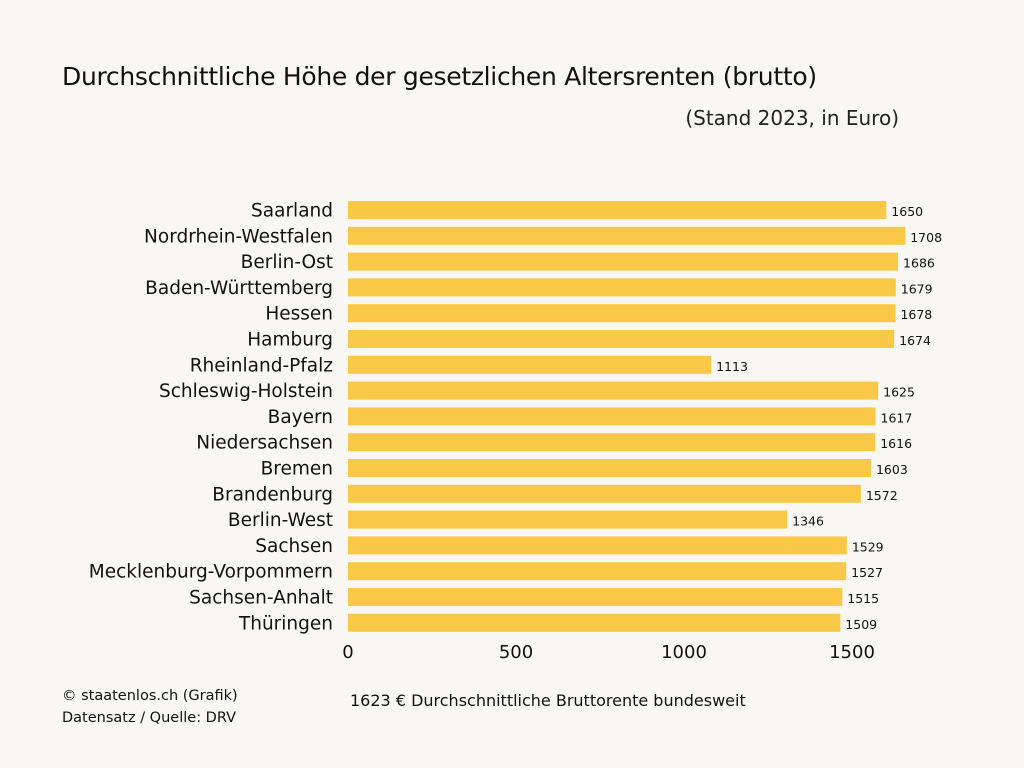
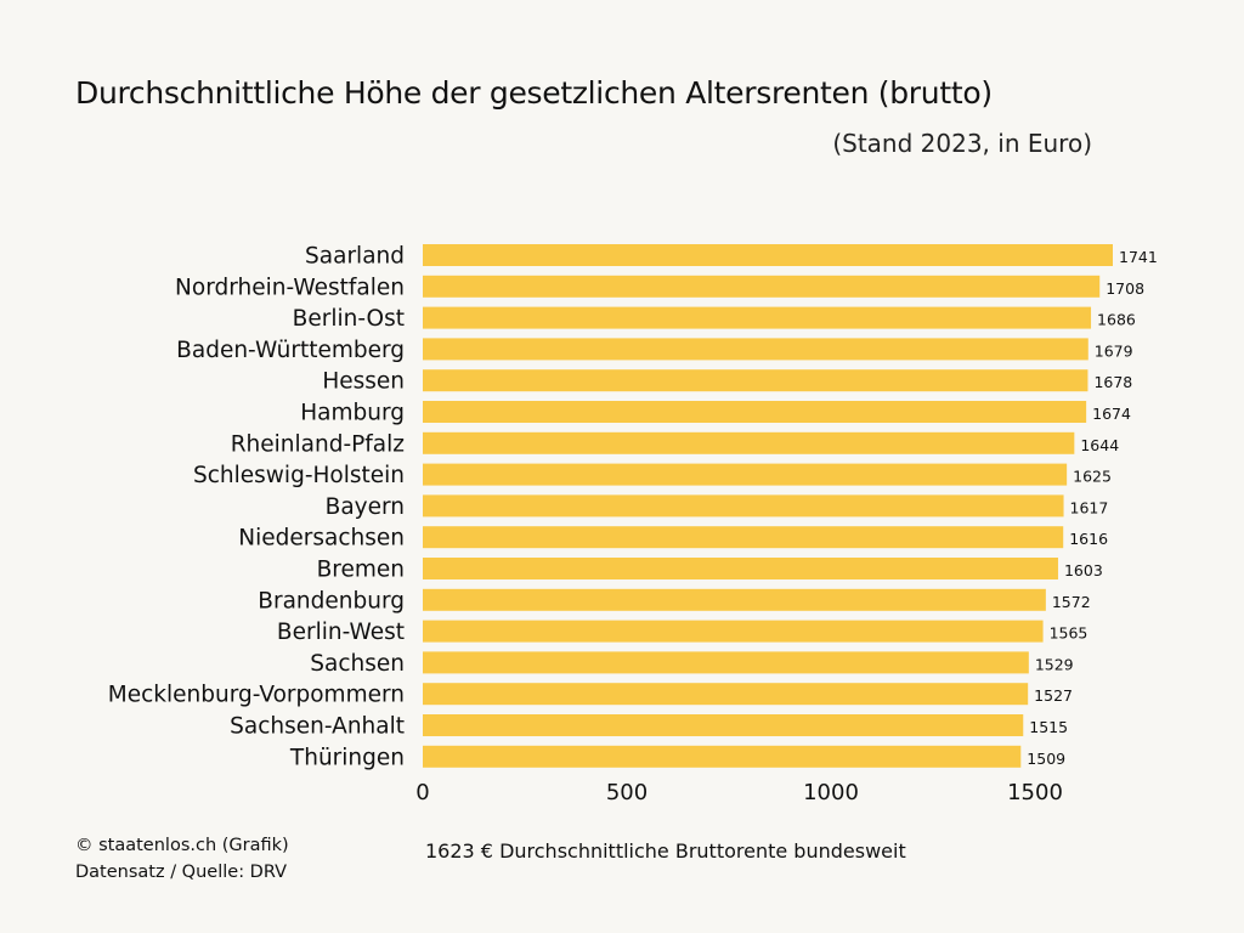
Saarland: 1650 -> 1741
Rheinland-Pfalz: 1113 -> 1644
Berlin-West: 1346 -> 1565
